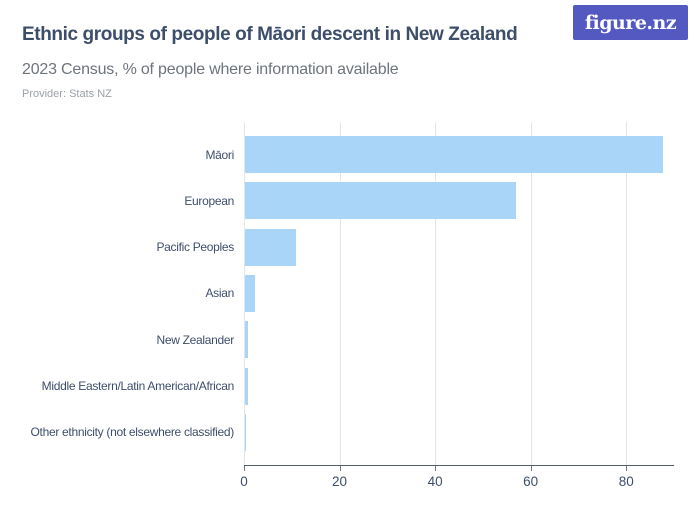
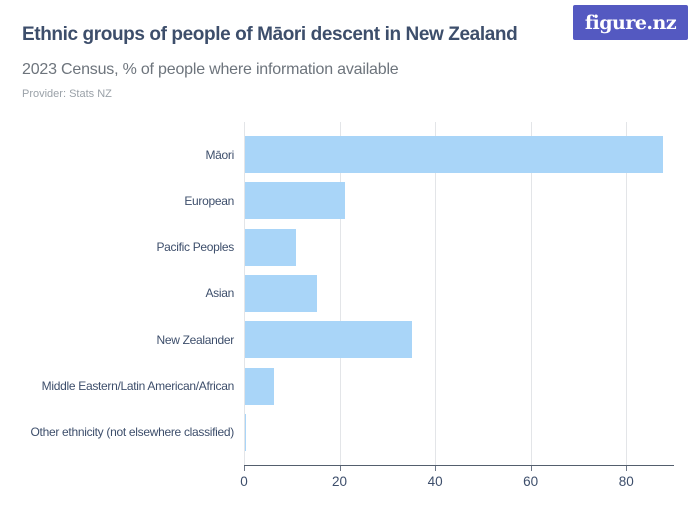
European: 57 -> 21
Asian: 2 -> 15
New Zealander: 1 -> 35
Middle Eastern/Latin American/African: 1 -> 6
